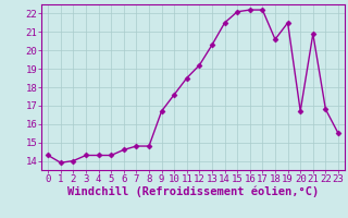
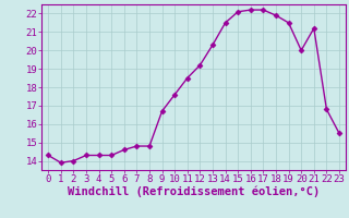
18: 20.6 -> 21.9
20: 16.7 -> 20.0
21: 20.9 -> 21.2
